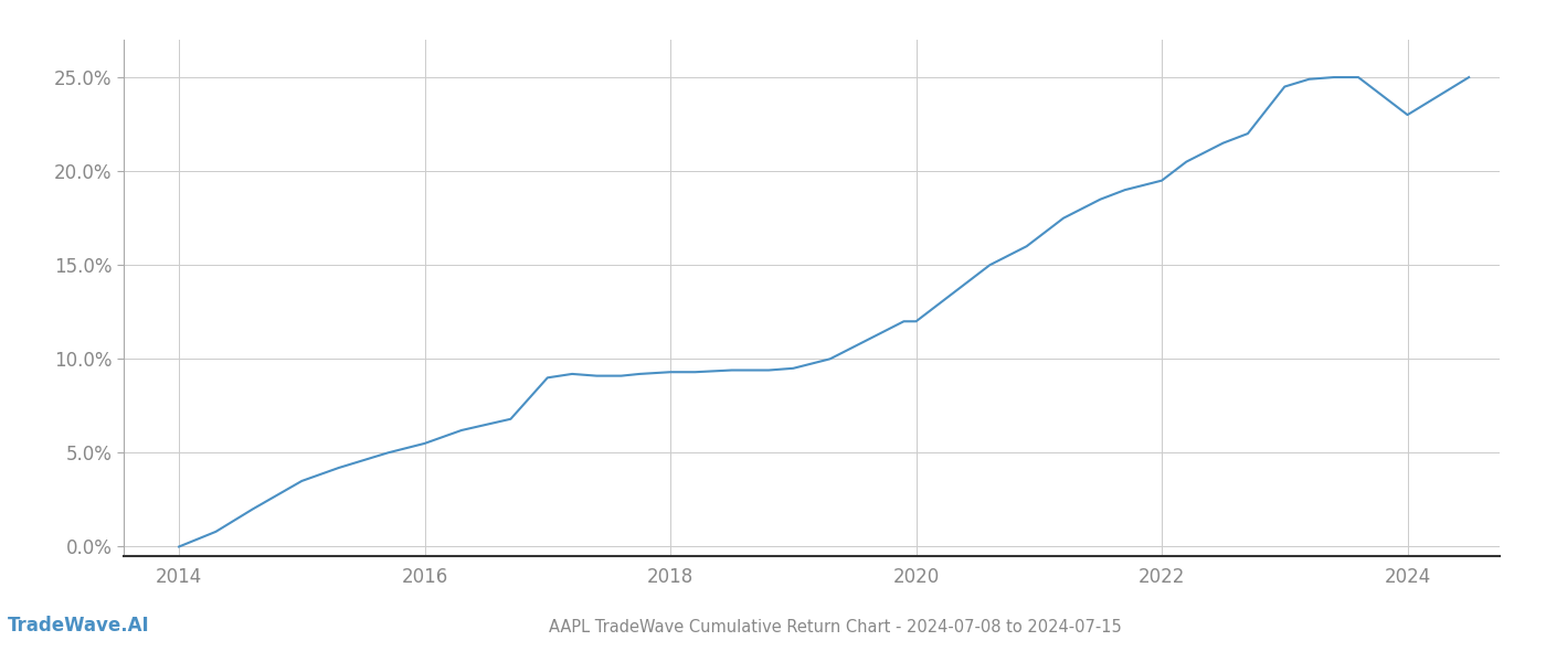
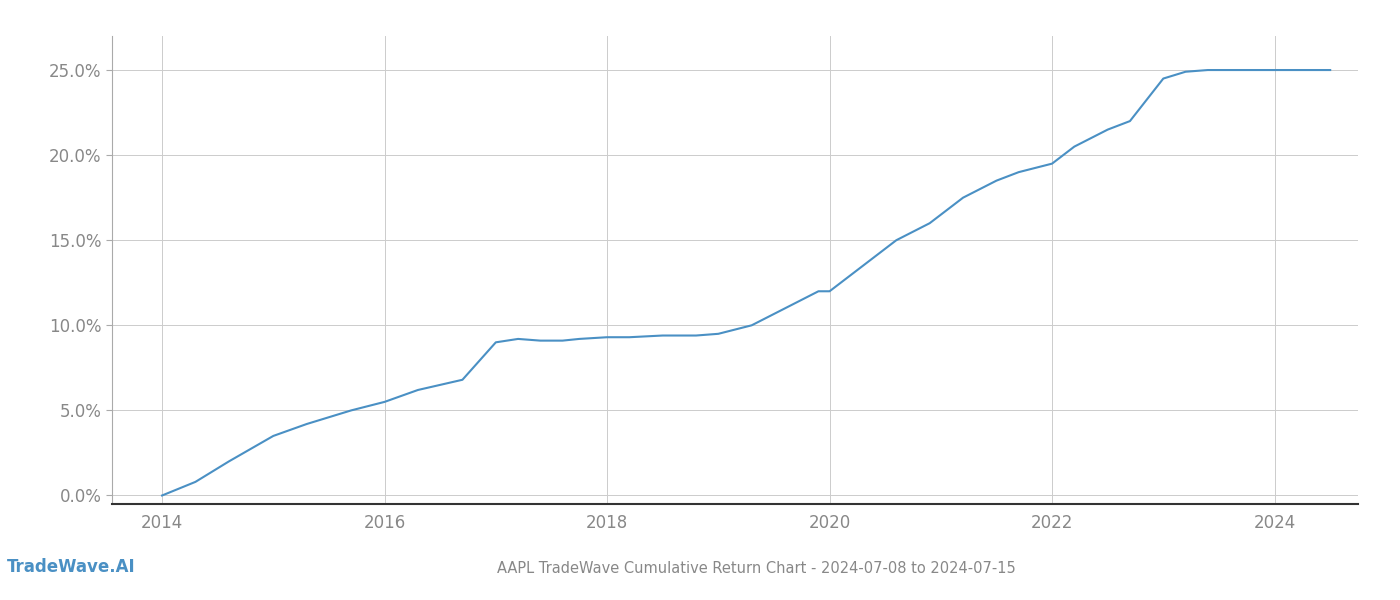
2024: 23.0% -> 25.0%
